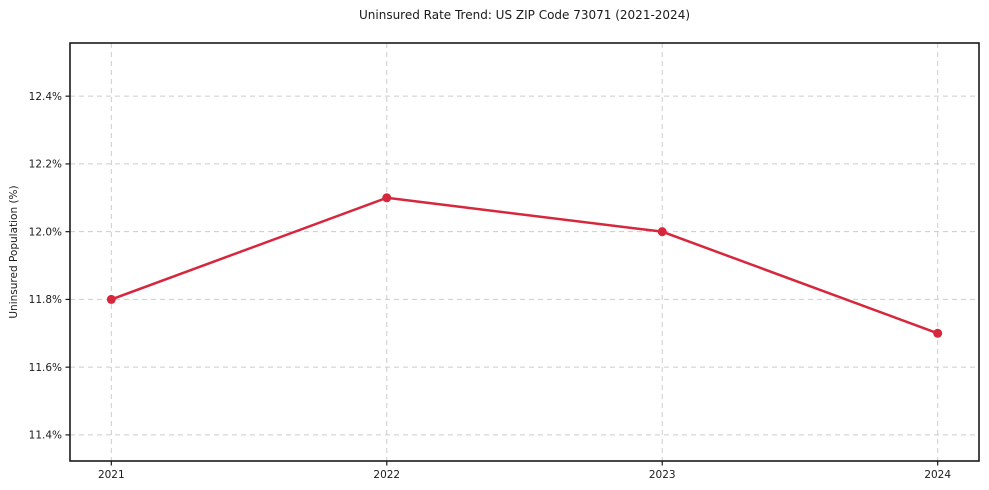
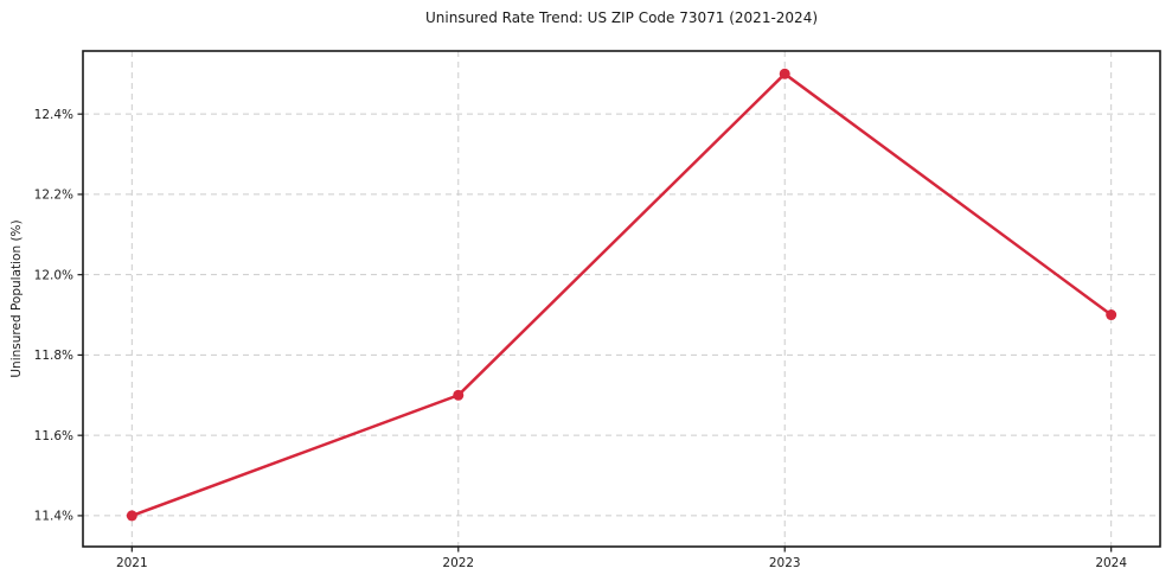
2021: 11.8% -> 11.4%
2022: 12.1% -> 11.7%
2023: 12.0% -> 12.5%
2024: 11.7% -> 11.9%
